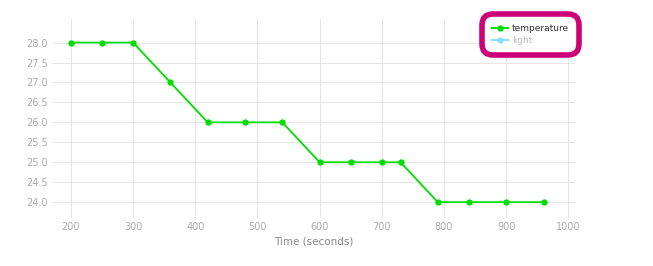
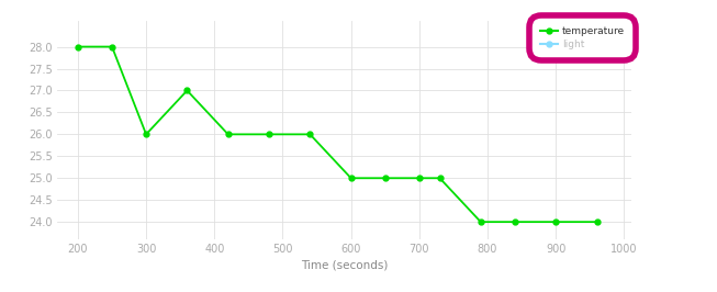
300: 28 -> 26
